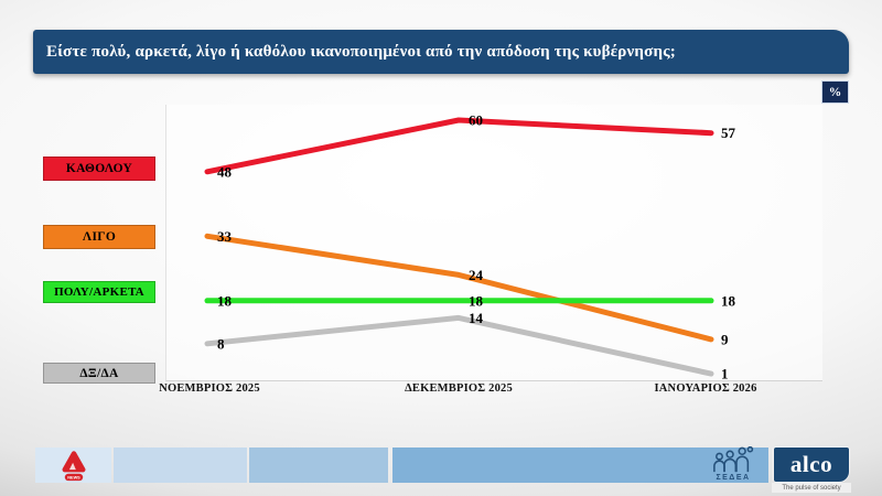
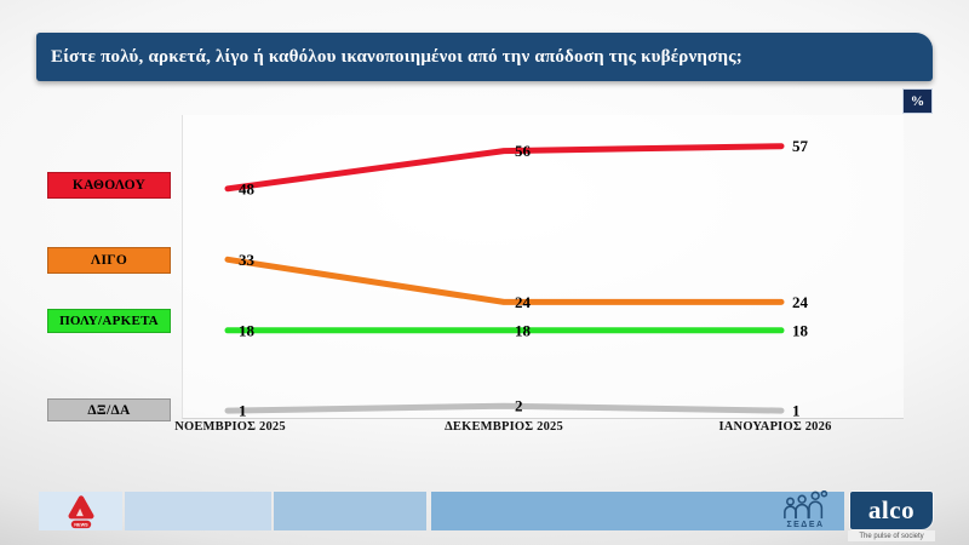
ΔΞ/ΔΑ/ΝΟΕΜΒΡΙΟΣ 2025: 8 -> 1
ΚΑΘΟΛΟΥ/ΔΕΚΕΜΒΡΙΟΣ 2025: 60 -> 56
ΔΞ/ΔΑ/ΔΕΚΕΜΒΡΙΟΣ 2025: 14 -> 2
ΛΙΓΟ/ΙΑΝΟΥΑΡΙΟΣ 2026: 9 -> 24
